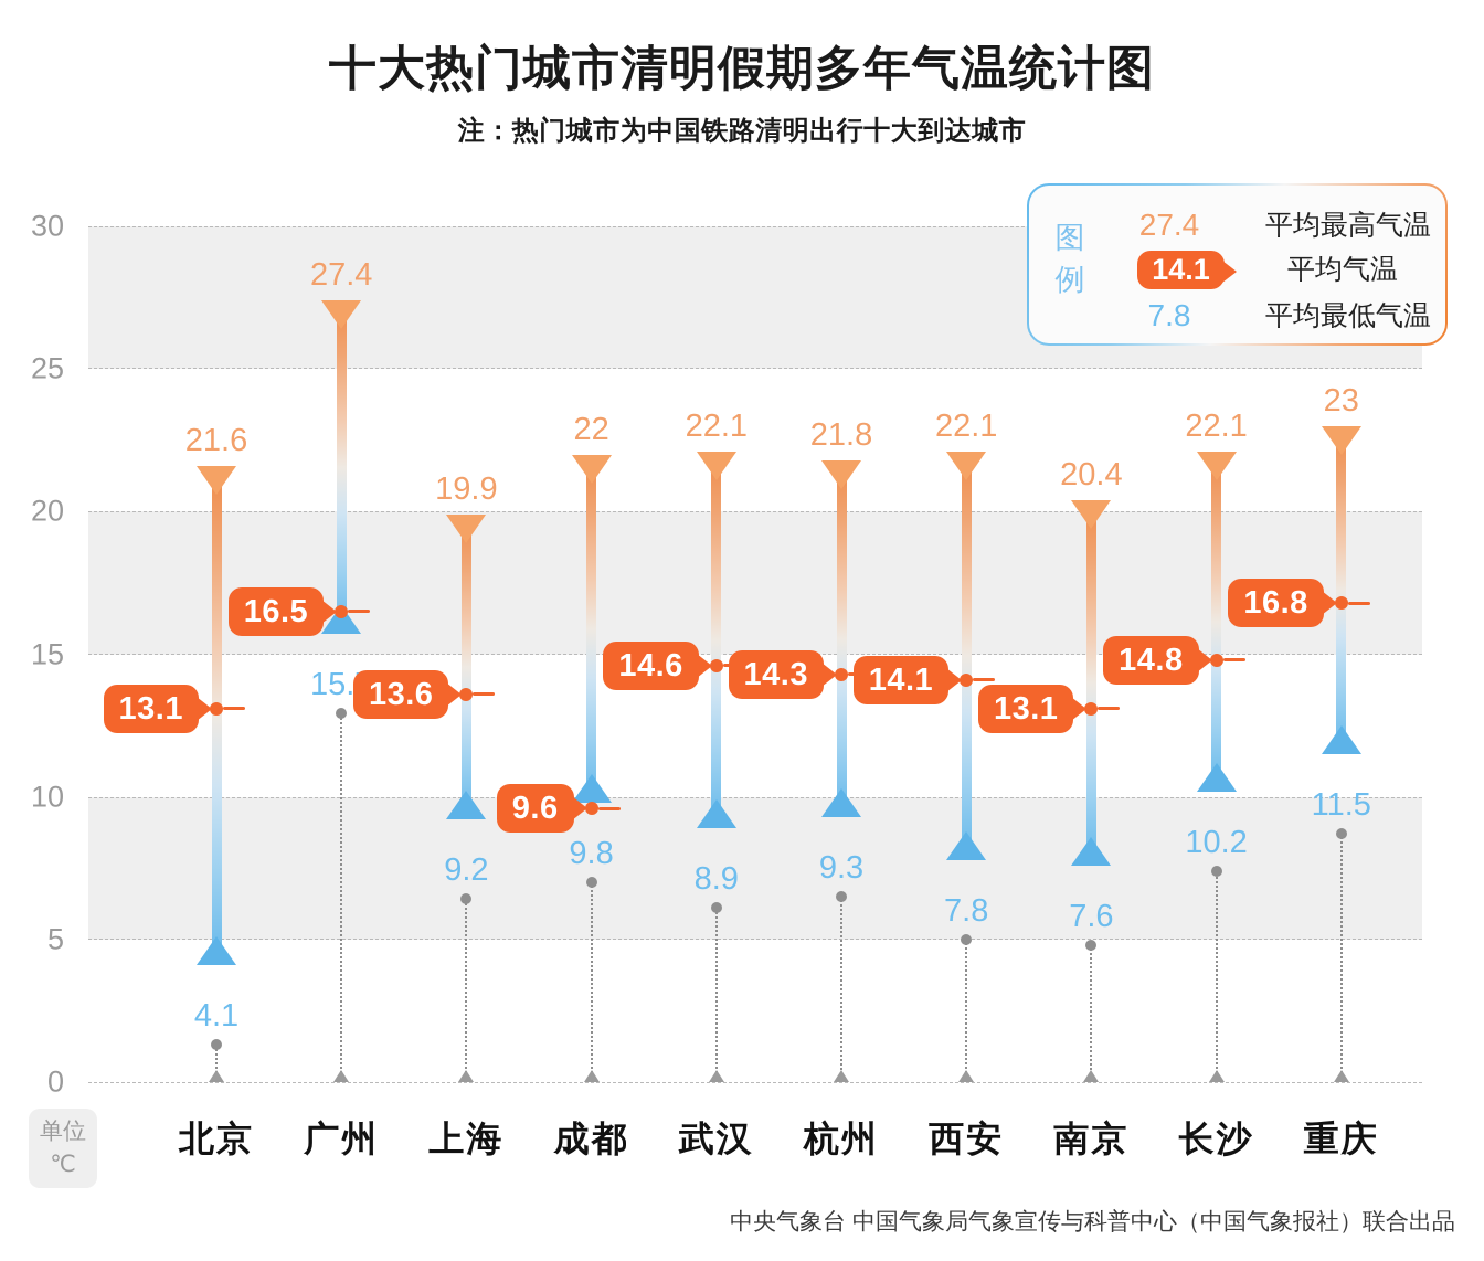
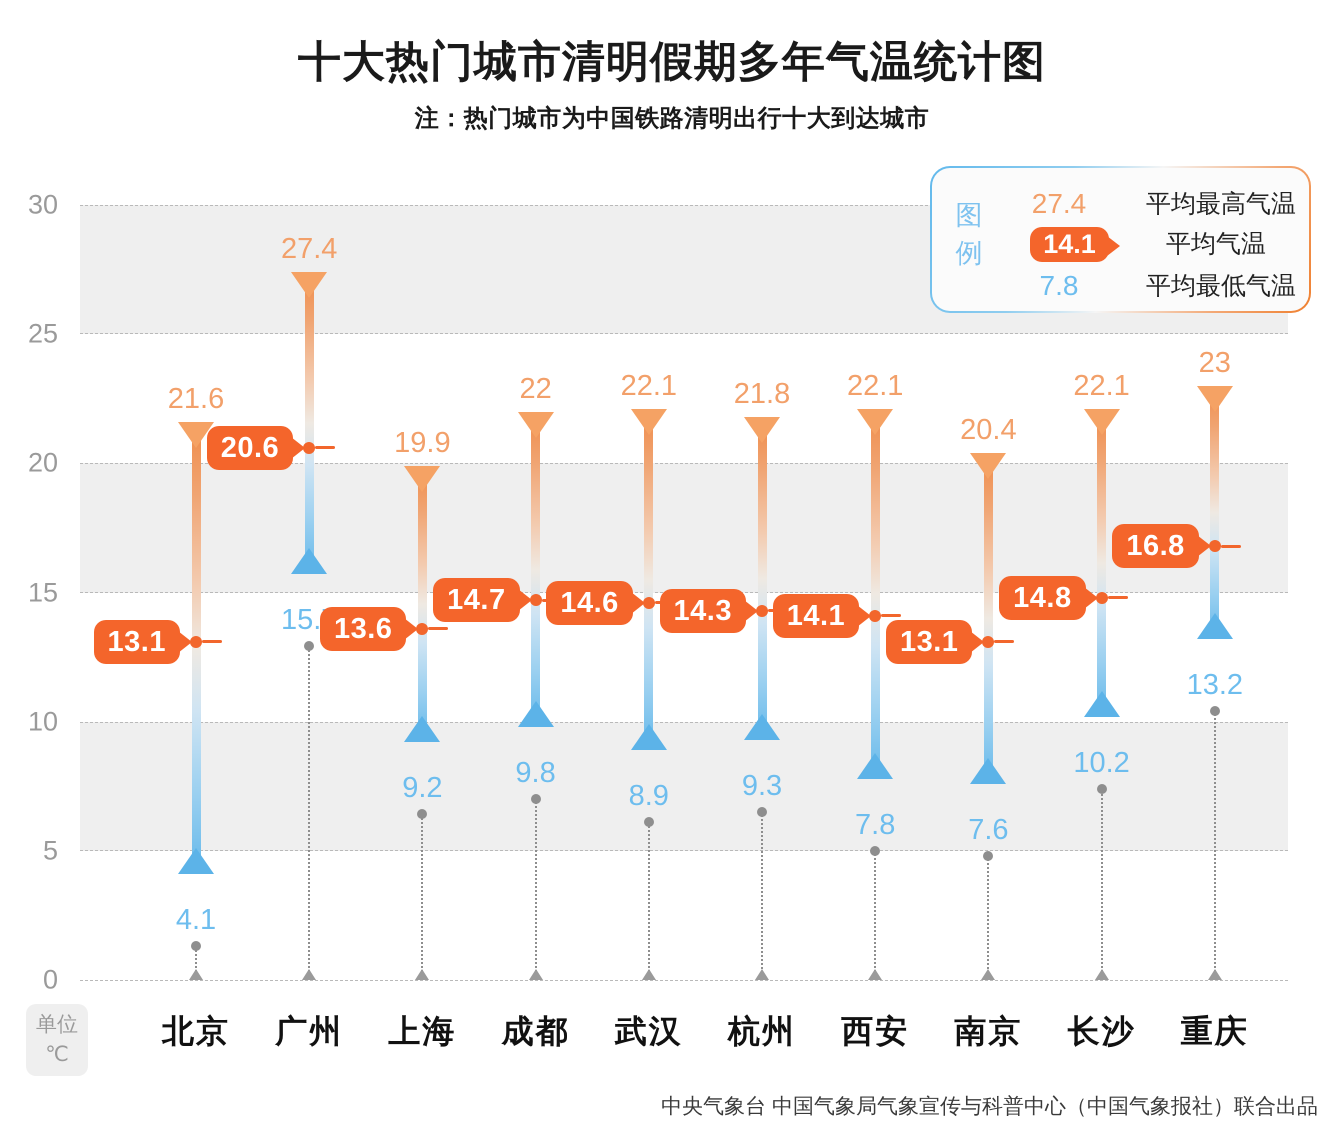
平均气温/广州: 16.5 -> 20.6
平均气温/成都: 9.6 -> 14.7
平均最低气温/重庆: 11.5 -> 13.2
